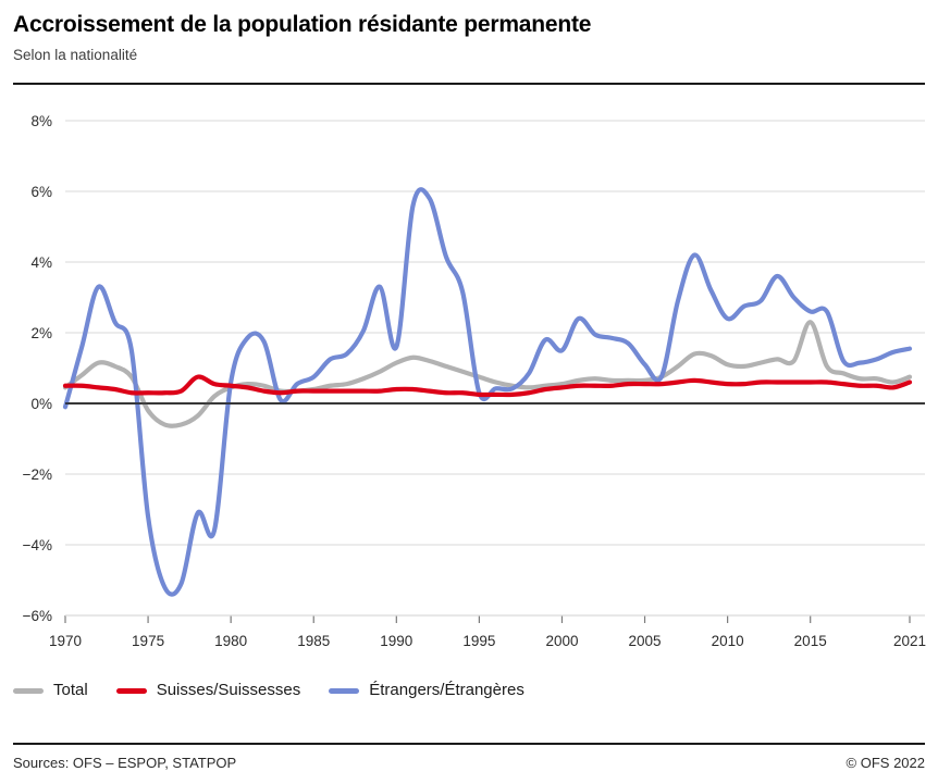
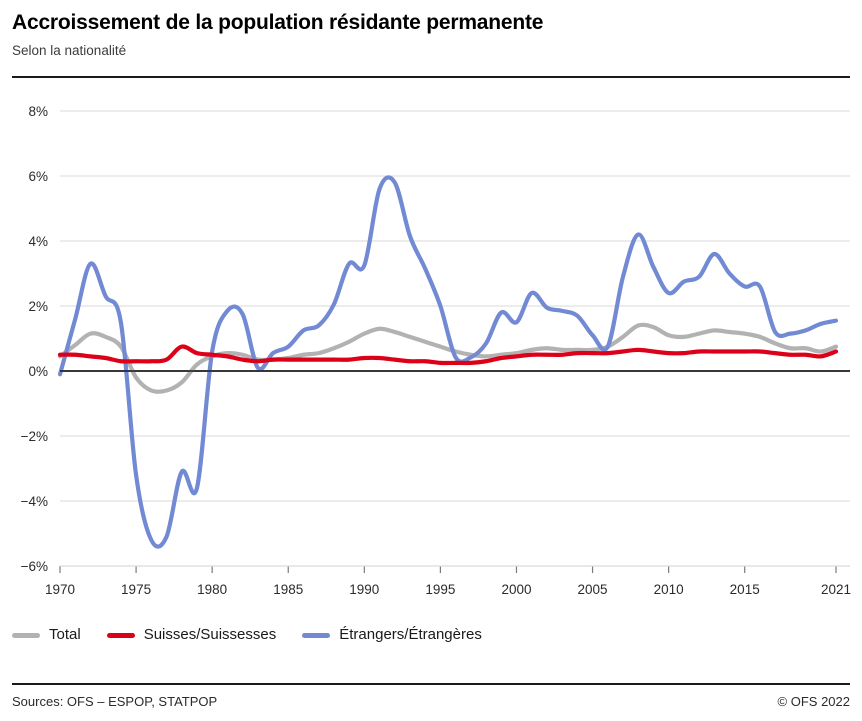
Étrangers/Étrangères/1990: 1.6% -> 3.2%
Étrangers/Étrangères/1995: 0.3% -> 2.0%
Total/2015: 2.3% -> 1.1%
